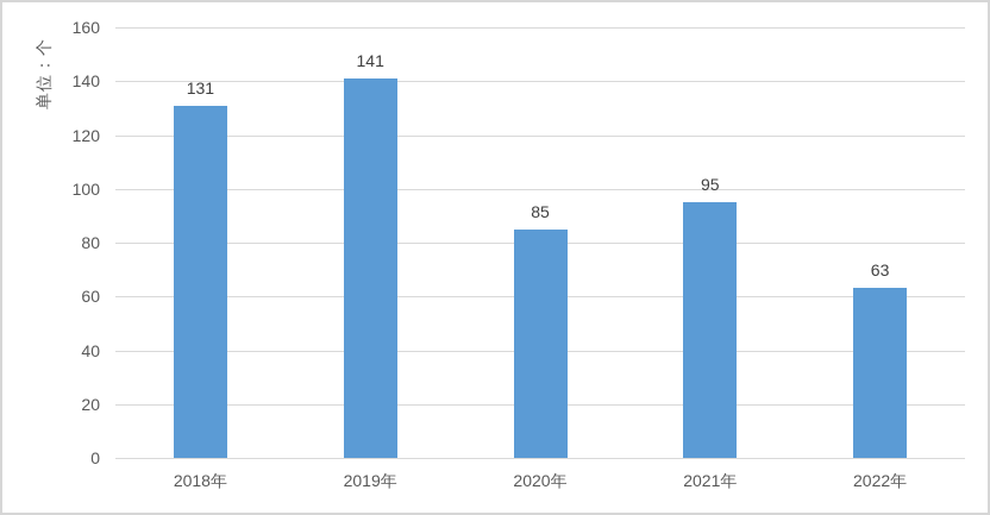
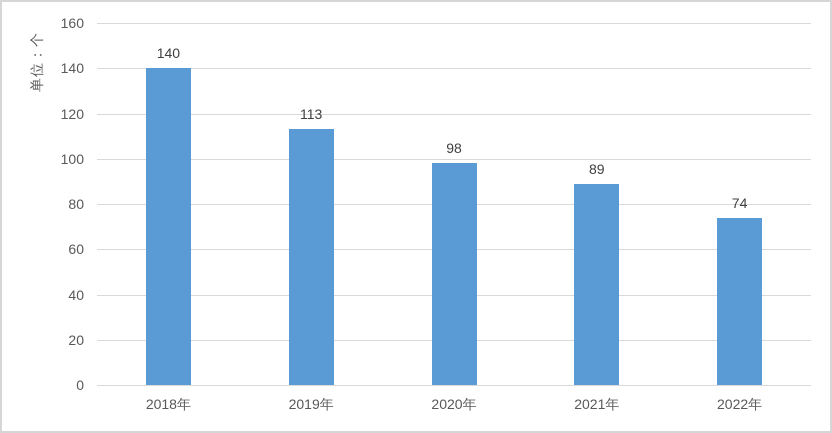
2018年: 131 -> 140
2019年: 141 -> 113
2020年: 85 -> 98
2021年: 95 -> 89
2022年: 63 -> 74
